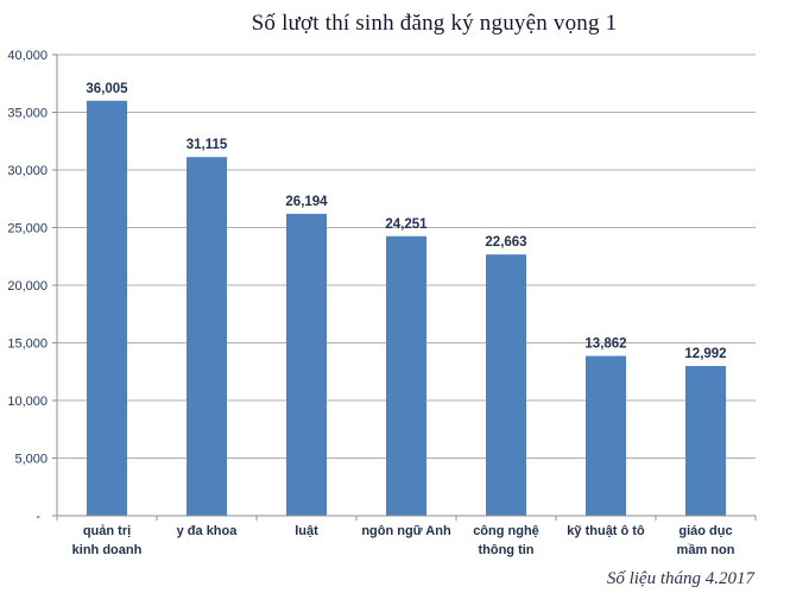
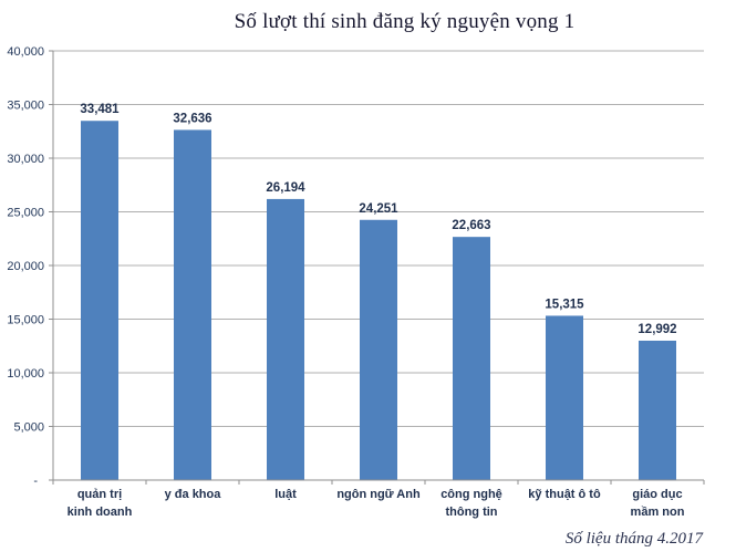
quản trị kinh doanh: 36,005 -> 33,481
y đa khoa: 31,115 -> 32,636
kỹ thuật ô tô: 13,862 -> 15,315
